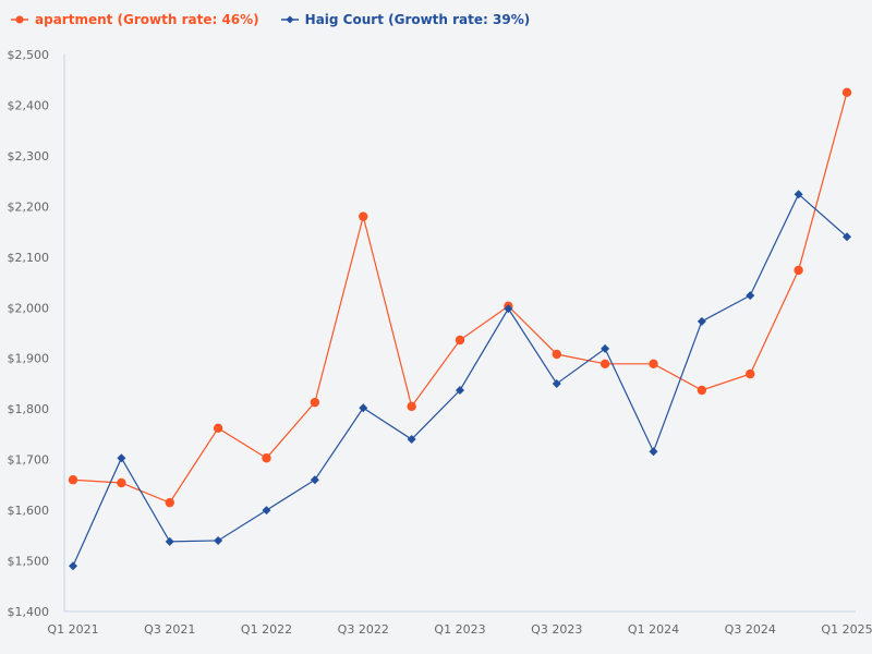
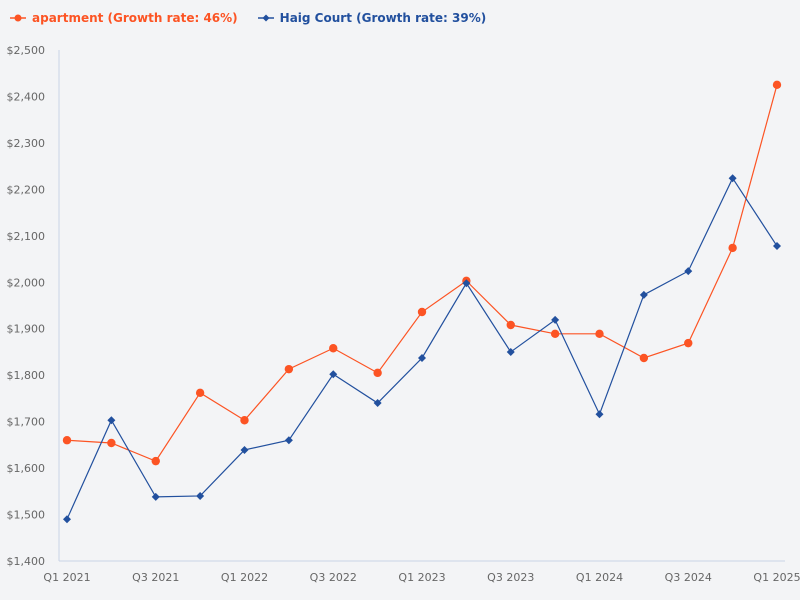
Haig Court (Growth rate: 39%)/Q1 2022: $1600 -> $1640
apartment (Growth rate: 46%)/Q3 2022: $2180 -> $1860
Haig Court (Growth rate: 39%)/Q1 2025: $2140 -> $2080
